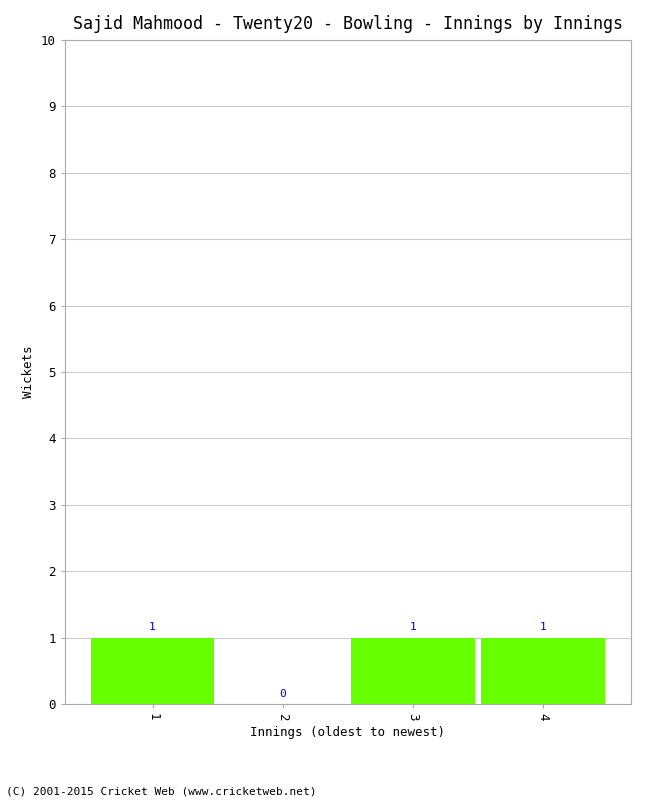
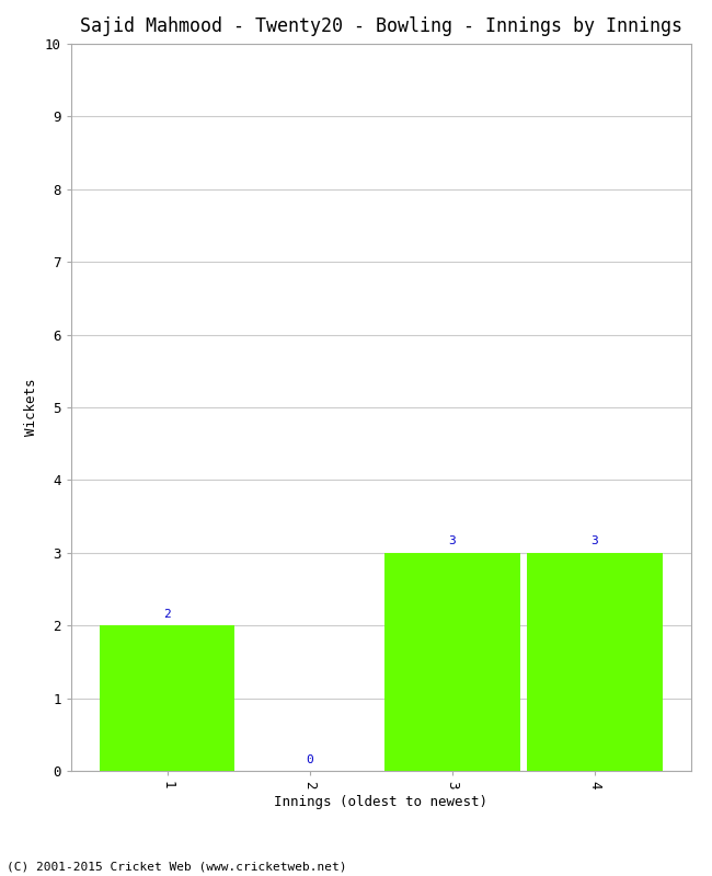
1: 1 -> 2
3: 1 -> 3
4: 1 -> 3
